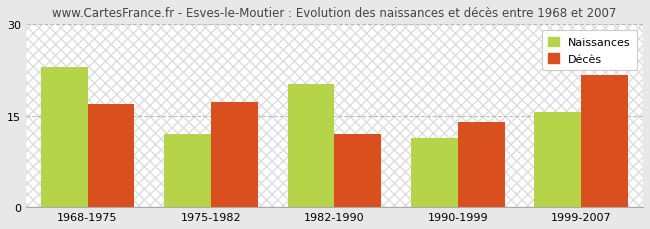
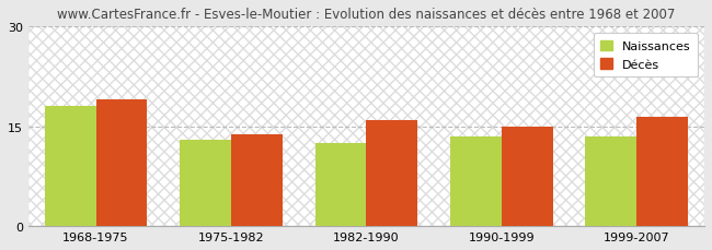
Naissances/1968-1975: 23.0 -> 18.0
Décès/1968-1975: 17.0 -> 19.0
Naissances/1975-1982: 12.0 -> 13.0
Décès/1975-1982: 17.2 -> 13.8
Naissances/1982-1990: 20.2 -> 12.5
Décès/1982-1990: 12.0 -> 16.0
Naissances/1990-1999: 11.4 -> 13.5
Décès/1990-1999: 14.0 -> 15.0
Naissances/1999-2007: 15.6 -> 13.5
Décès/1999-2007: 21.6 -> 16.5
